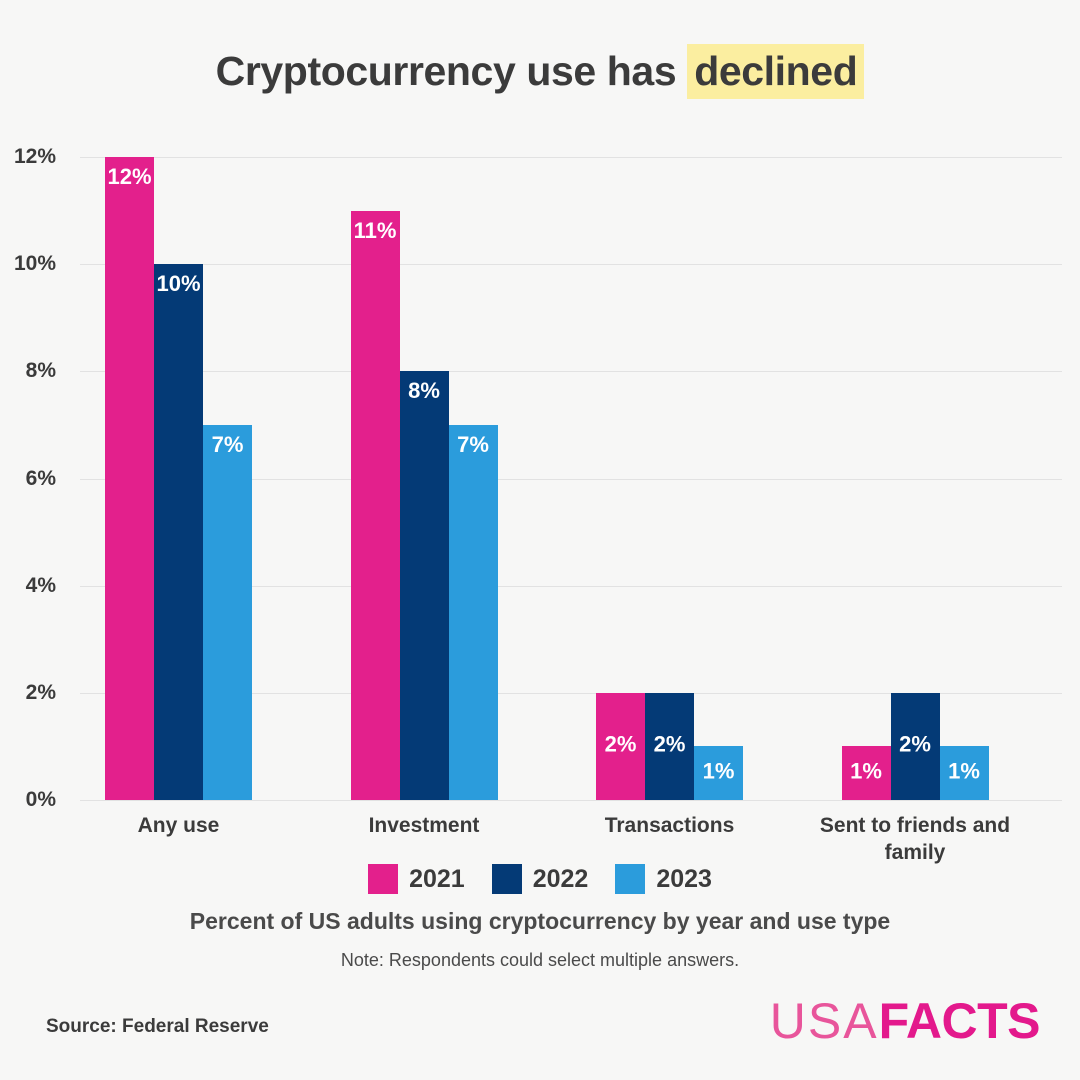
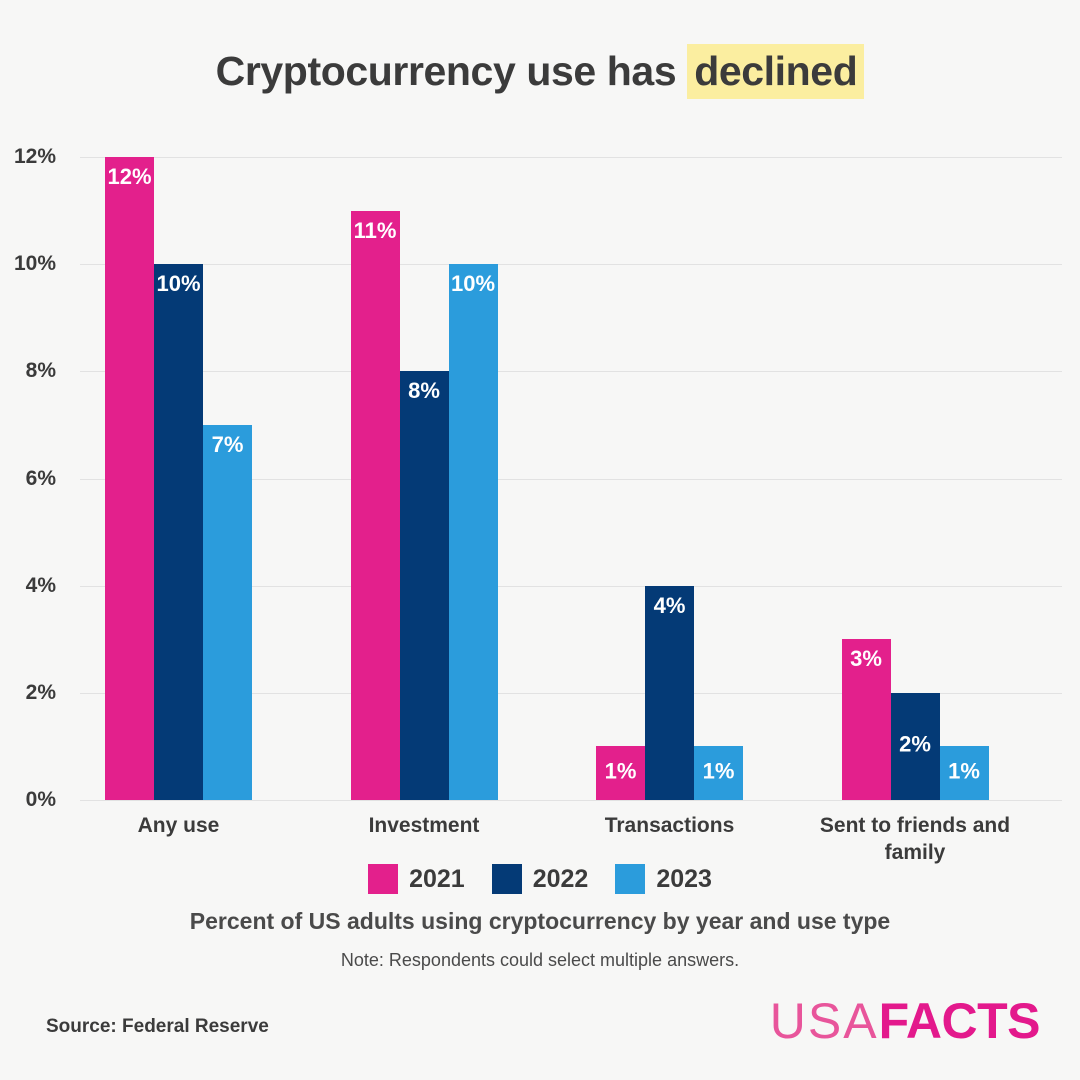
2023/Investment: 7% -> 10%
2021/Transactions: 2% -> 1%
2022/Transactions: 2% -> 4%
2021/Sent to friends and family: 1% -> 3%
